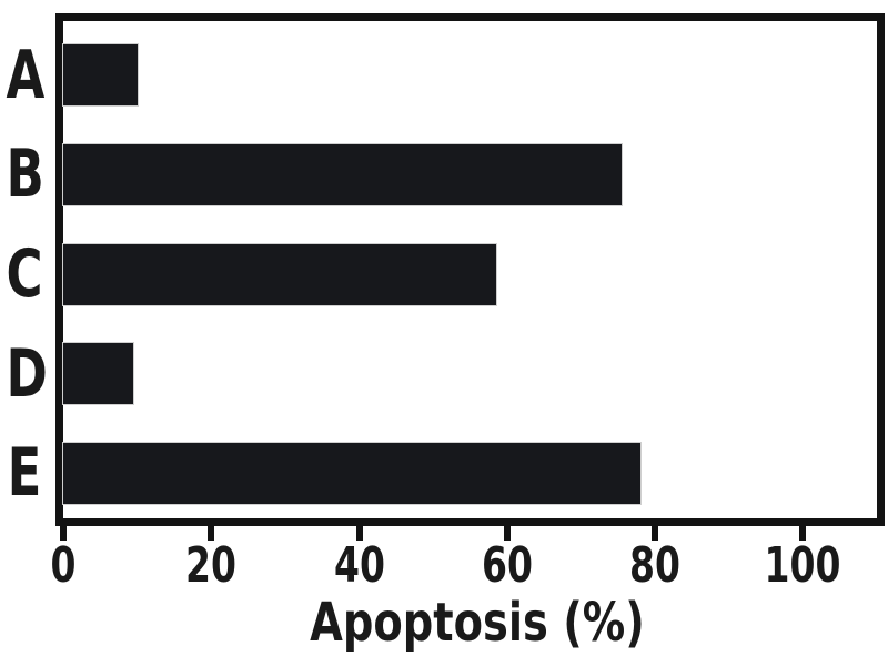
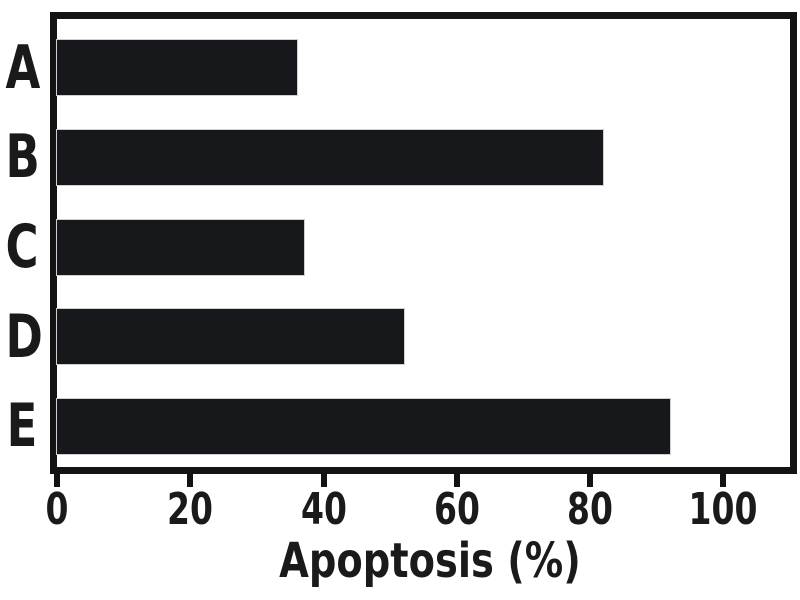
A: 10 -> 36
B: 76 -> 82
C: 58 -> 37
D: 10 -> 52
E: 78 -> 92
